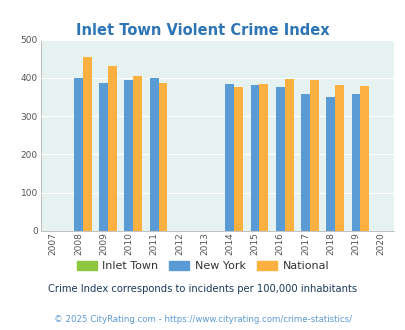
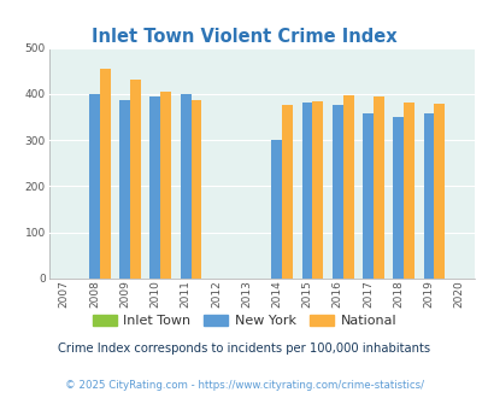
New York/2014: 383 -> 300
